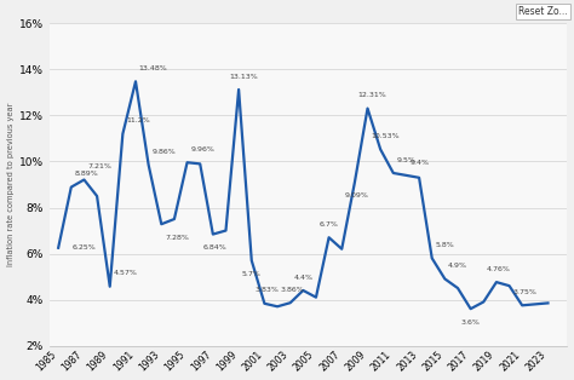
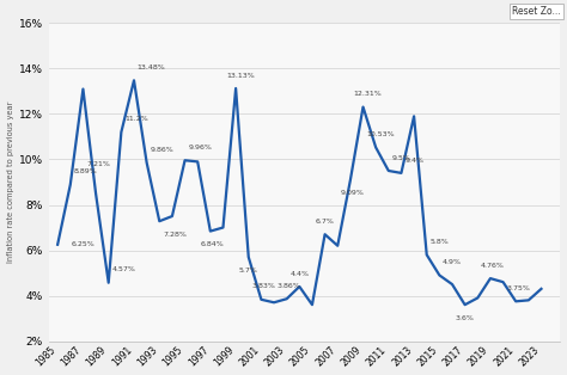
1987: 9.2% -> 13.1%
2005: 4.1% -> 3.6%
2013: 9.3% -> 11.9%
2023: 3.9% -> 4.3%
